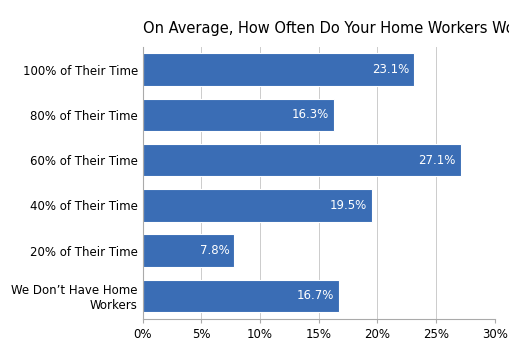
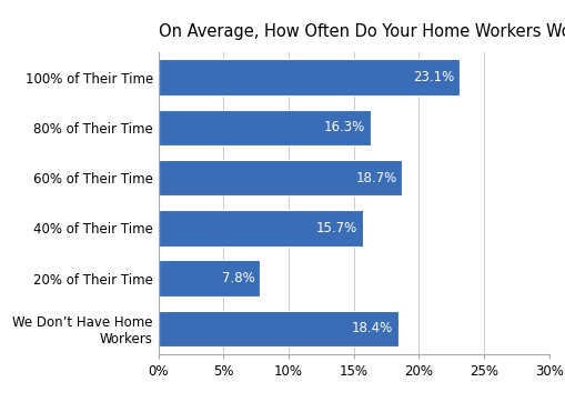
60% of Their Time: 27.1% -> 18.7%
40% of Their Time: 19.5% -> 15.7%
We Don’t Have Home Workers: 16.7% -> 18.4%
